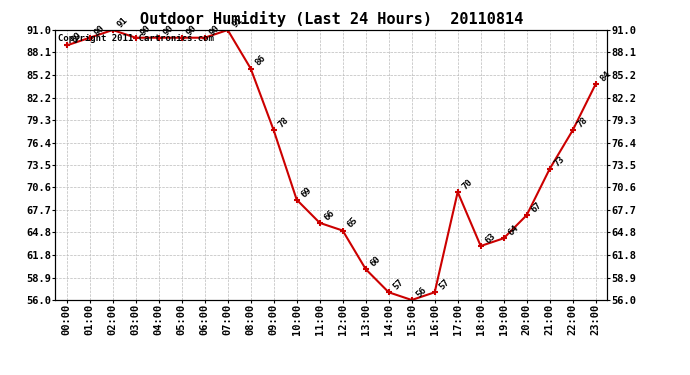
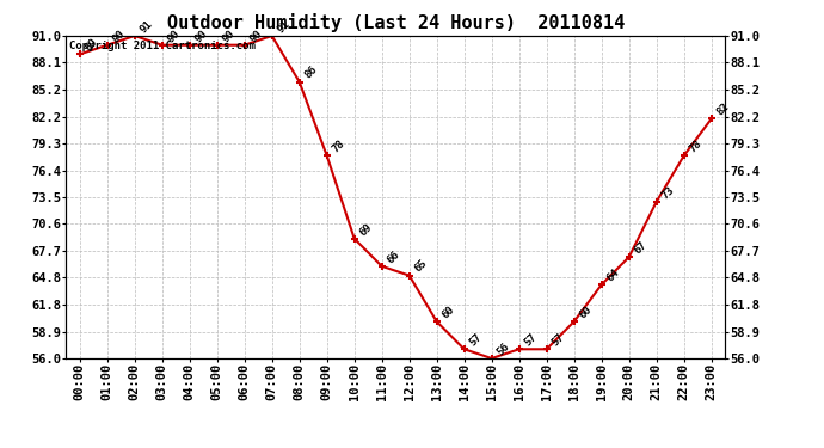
17:00: 70 -> 57
18:00: 63 -> 60
23:00: 84 -> 82
